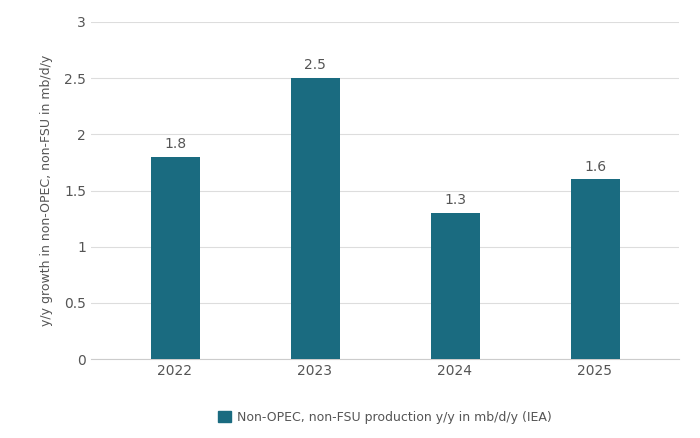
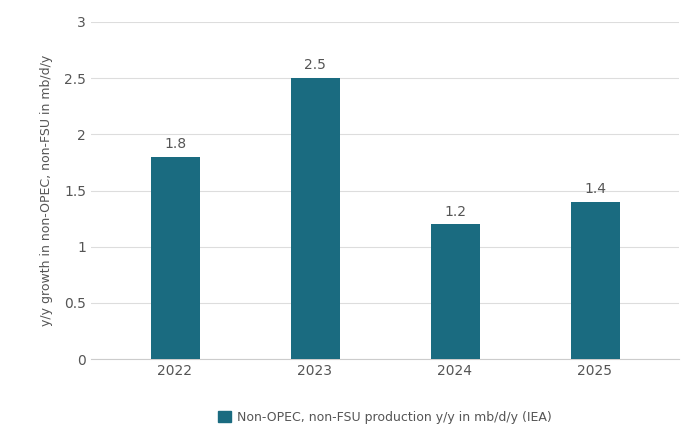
2024: 1.3 -> 1.2
2025: 1.6 -> 1.4
